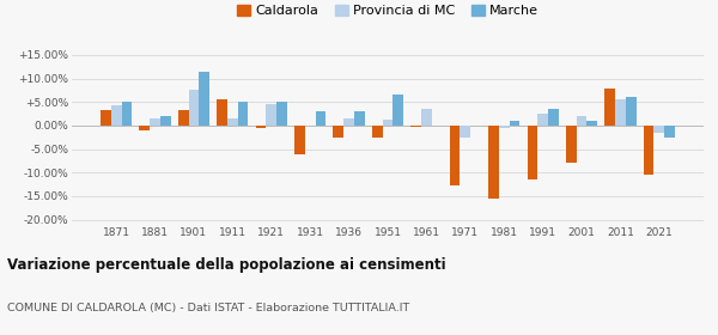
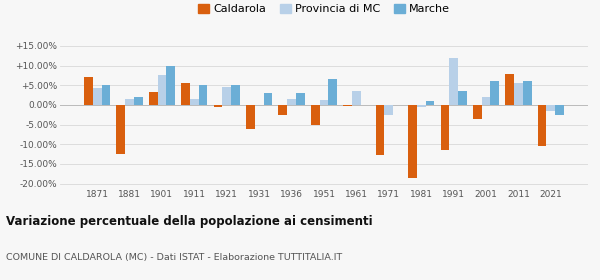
Caldarola/1871: 3.2% -> 7.0%
Caldarola/1881: -1.0% -> -12.5%
Marche/1901: 11.5% -> 10.0%
Caldarola/1951: -2.5% -> -5.0%
Caldarola/1981: -15.5% -> -18.5%
Provincia di MC/1991: 2.5% -> 12.0%
Caldarola/2001: -7.8% -> -3.5%
Marche/2001: 1.0% -> 6.0%
